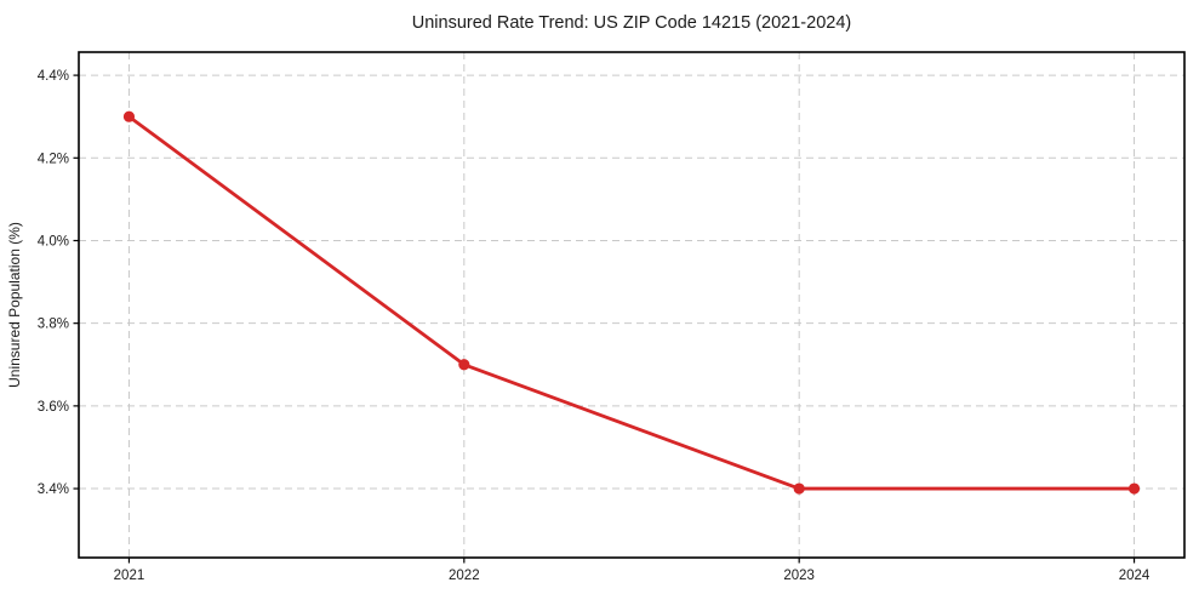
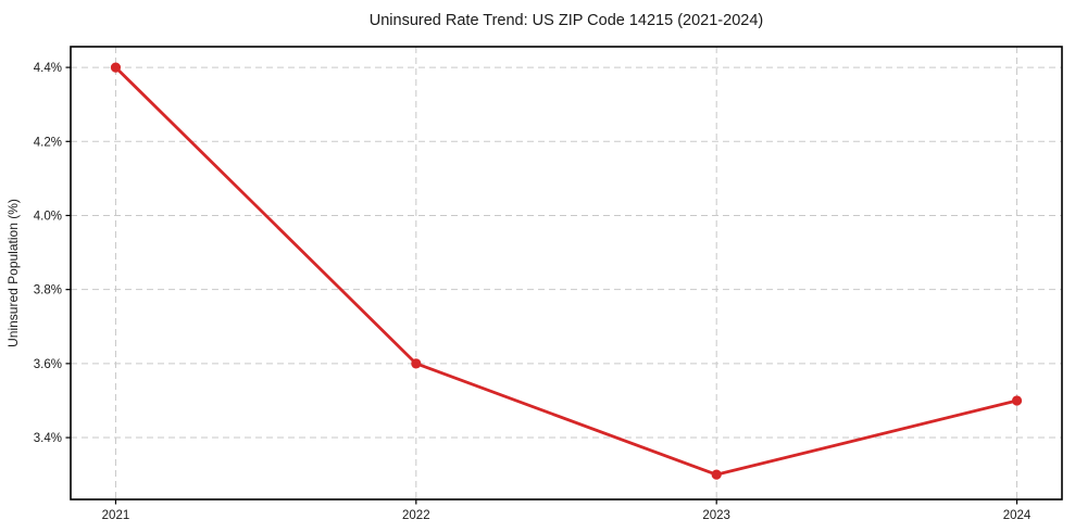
2021: 4.3% -> 4.4%
2022: 3.7% -> 3.6%
2023: 3.4% -> 3.3%
2024: 3.4% -> 3.5%
